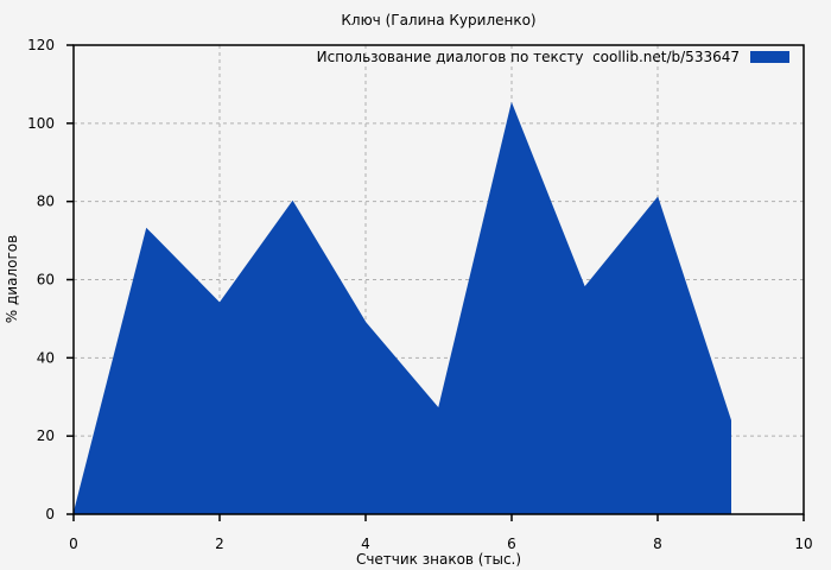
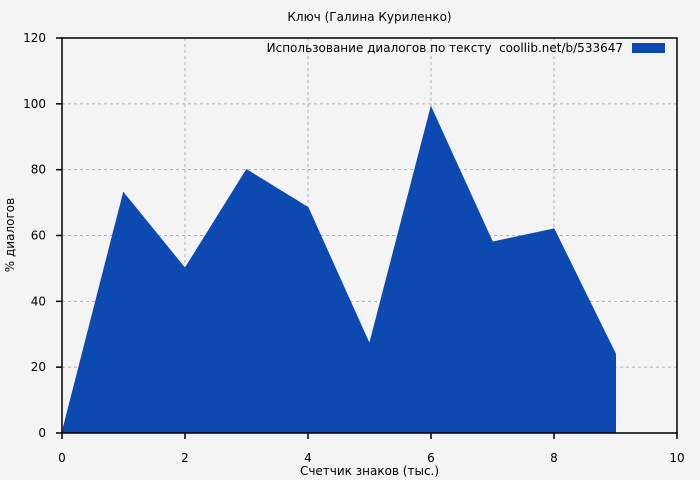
2: 54 -> 50
4: 49 -> 68
6: 105 -> 99
8: 81 -> 62
